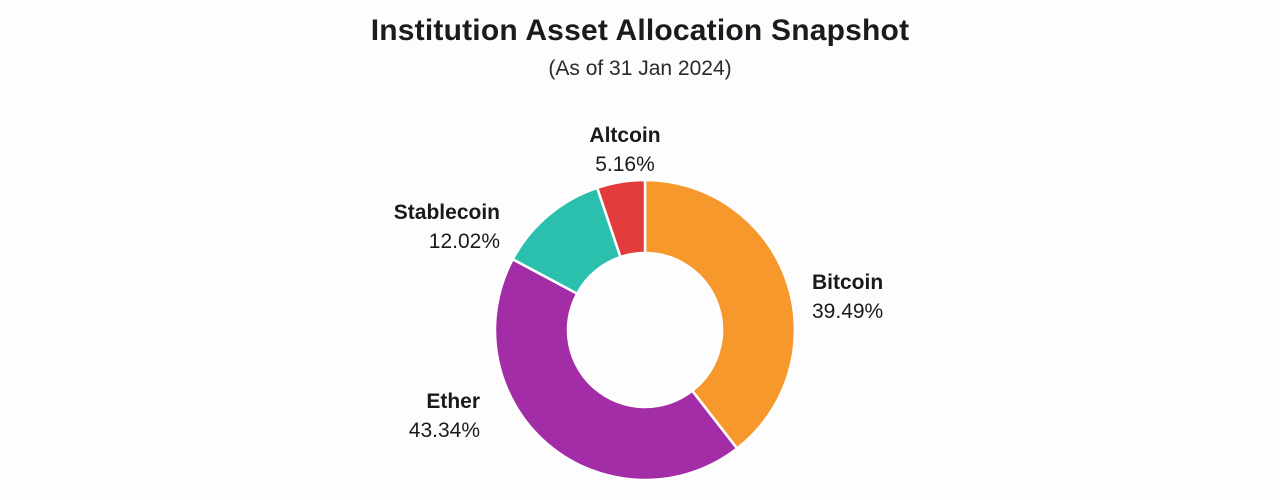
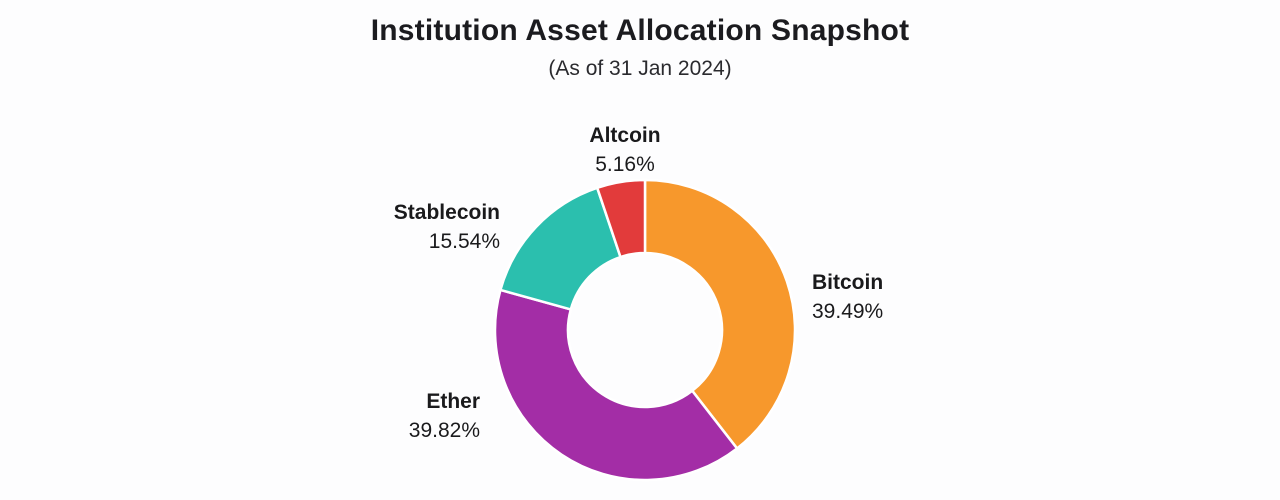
Ether: 43.34% -> 39.82%
Stablecoin: 12.02% -> 15.54%
